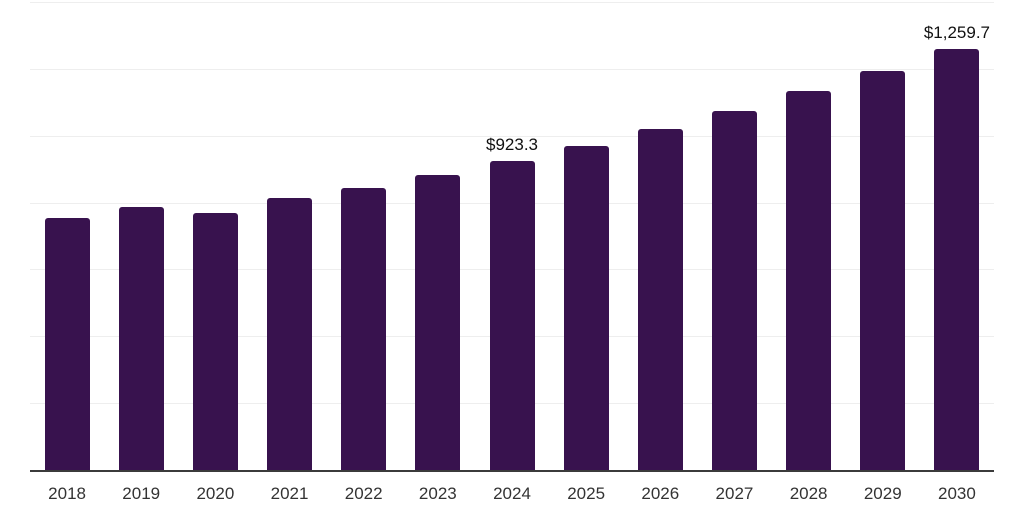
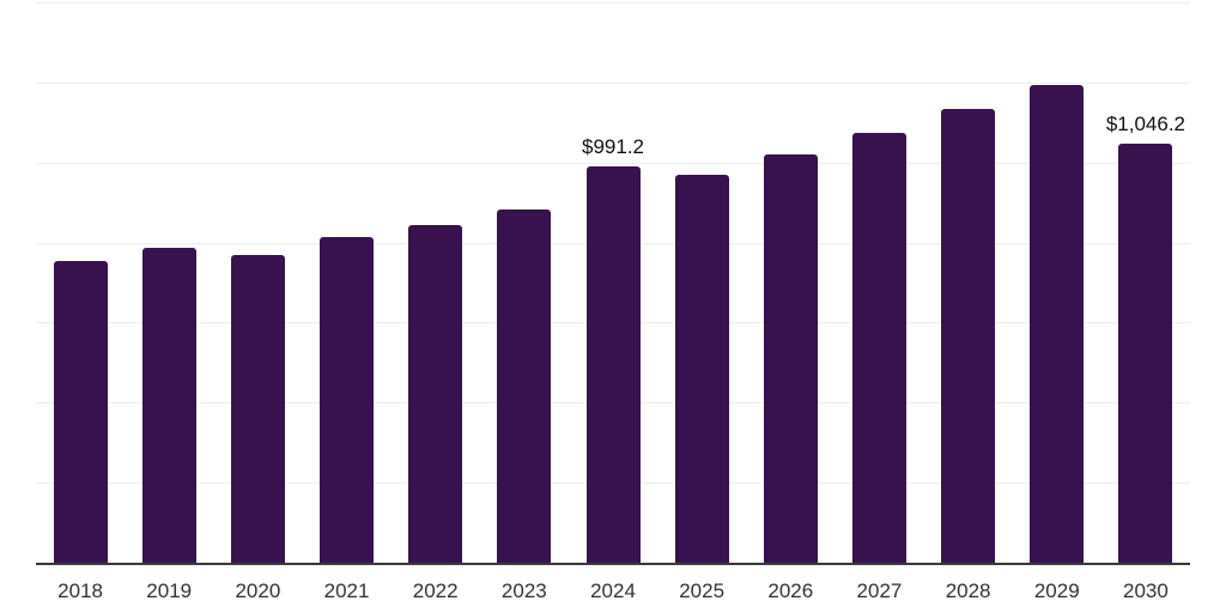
2024: $923.3 -> $991.2
2030: $1,259.7 -> $1,046.2
